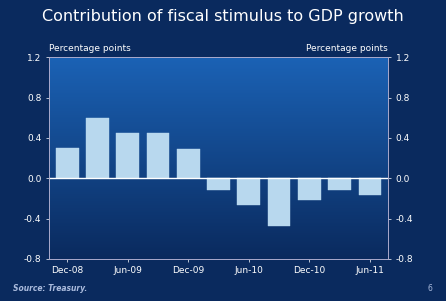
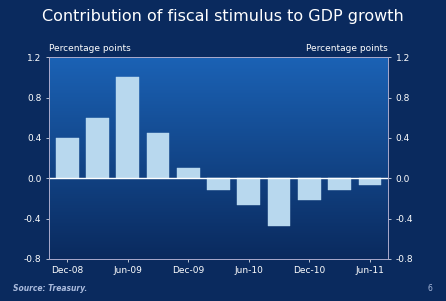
Dec-08: 0.30 -> 0.40
Jun-09: 0.45 -> 1.00
Dec-09: 0.29 -> 0.10
Jun-11: -0.17 -> -0.07
